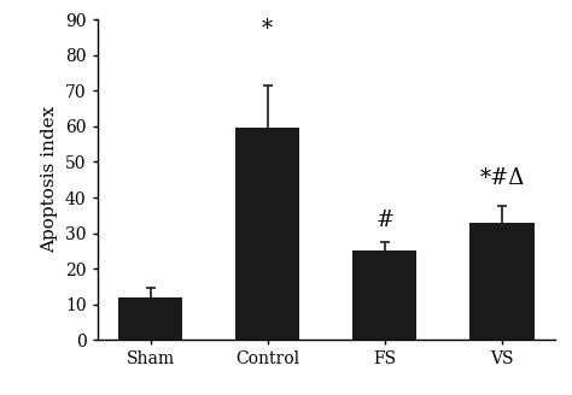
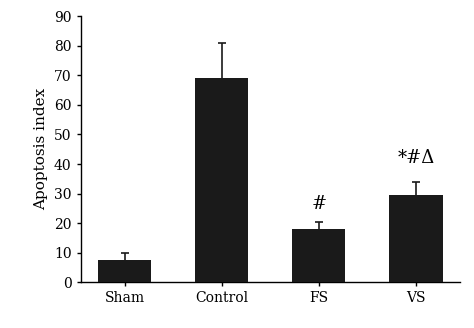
Sham: 12.0 -> 7.5
Control: 59.5 -> 69.0
FS: 25.0 -> 18.0
VS: 33.0 -> 29.5
